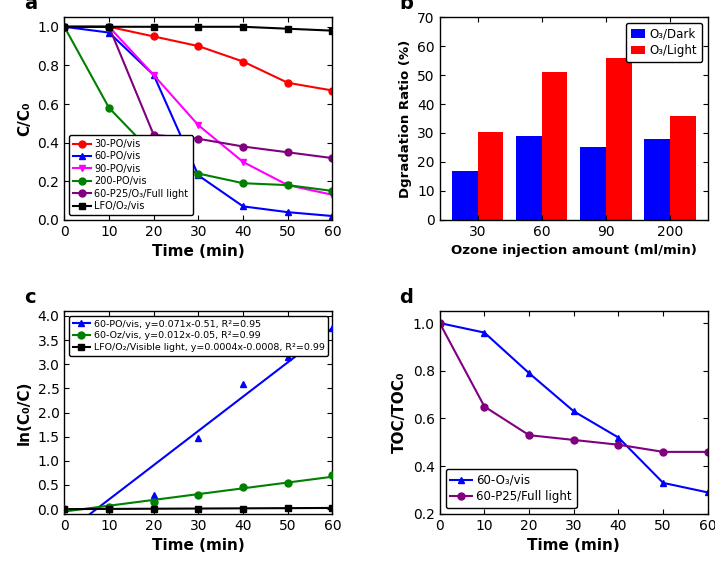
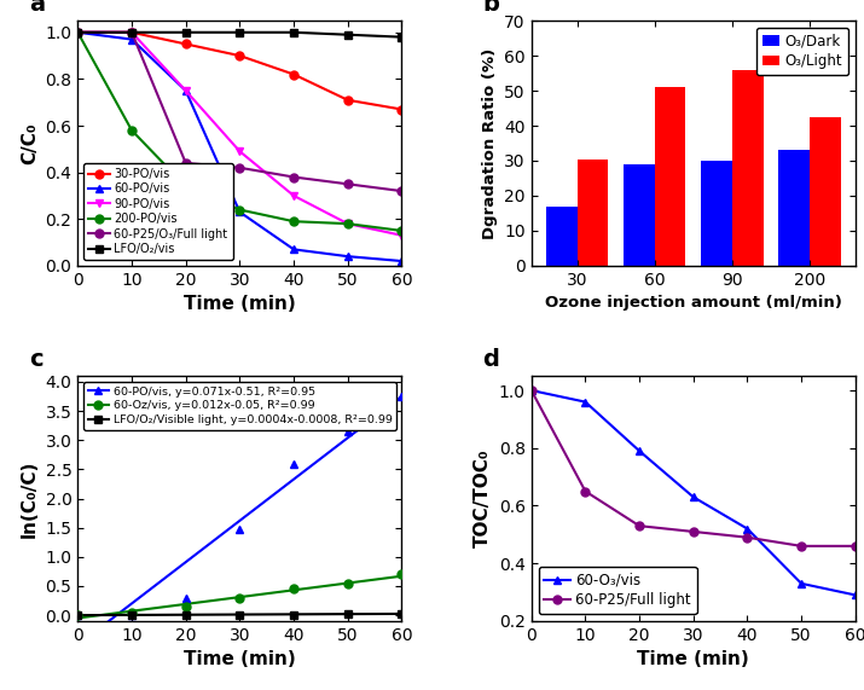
O₃/Dark/90: 25 -> 30
O₃/Dark/200: 28 -> 33
O₃/Light/200: 36.0 -> 42.5
